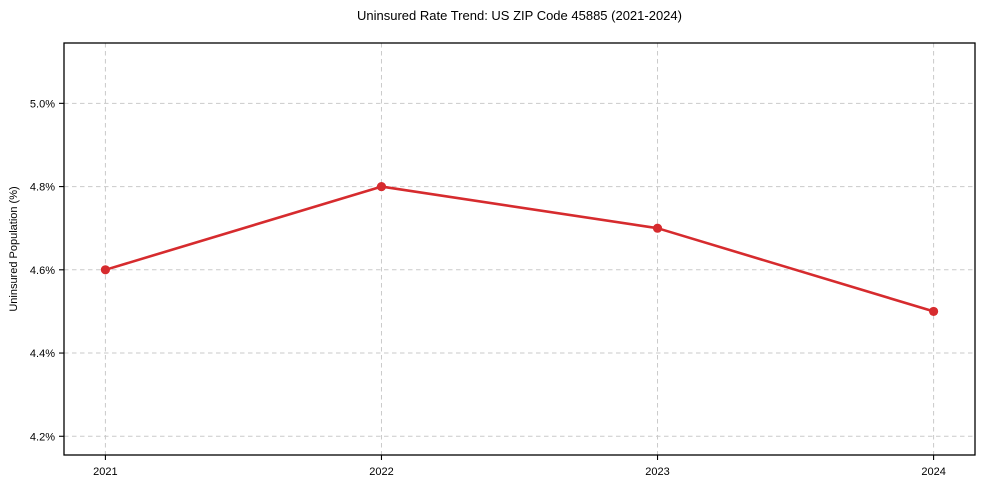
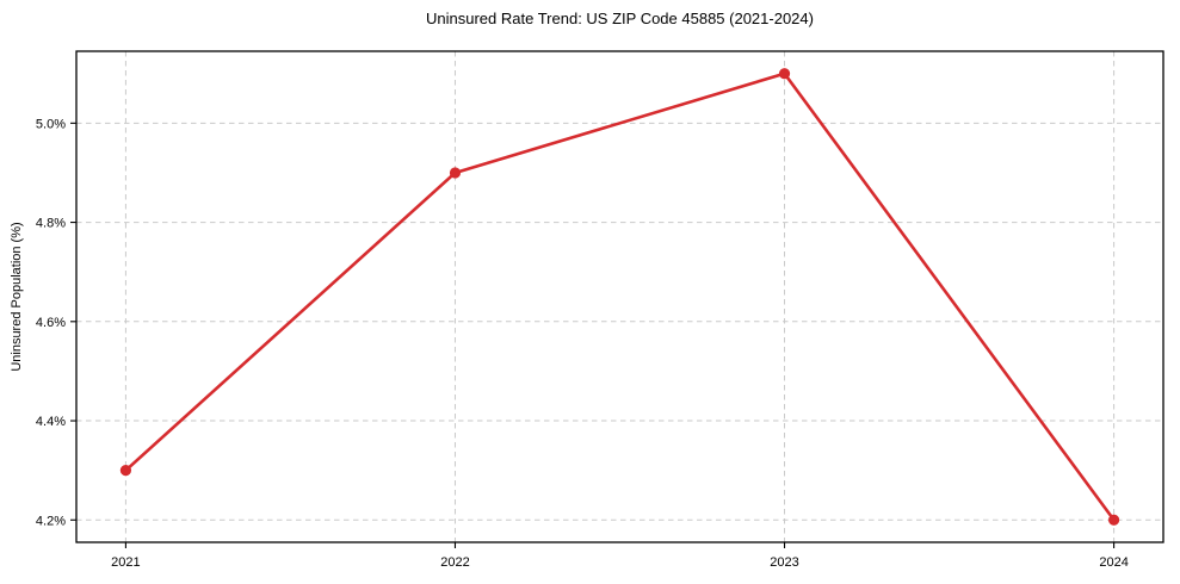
2021: 4.6% -> 4.3%
2022: 4.8% -> 4.9%
2023: 4.7% -> 5.1%
2024: 4.5% -> 4.2%
